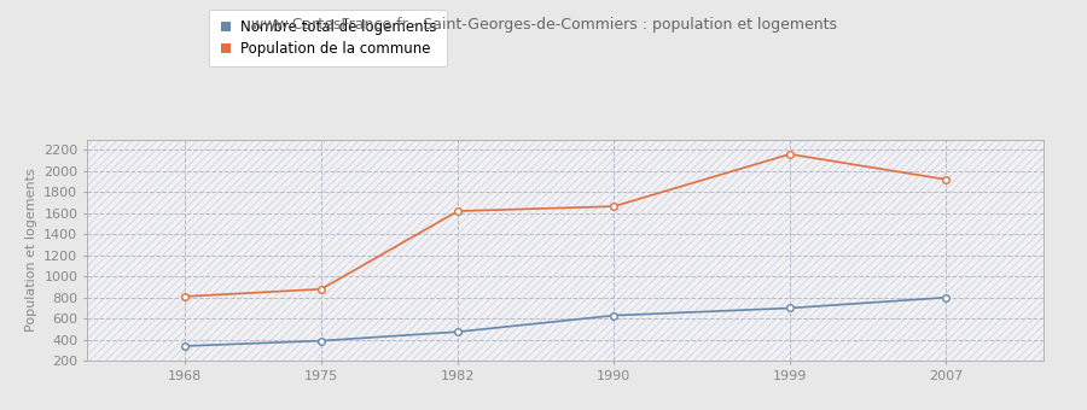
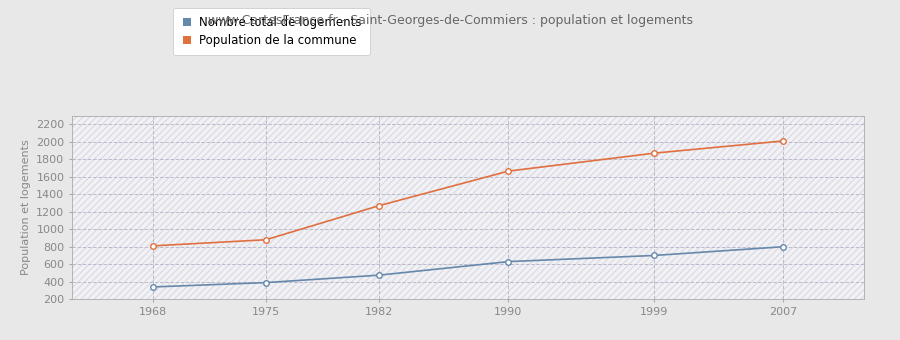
Population de la commune/1982: 1620 -> 1270
Population de la commune/1999: 2160 -> 1870
Population de la commune/2007: 1920 -> 2010
